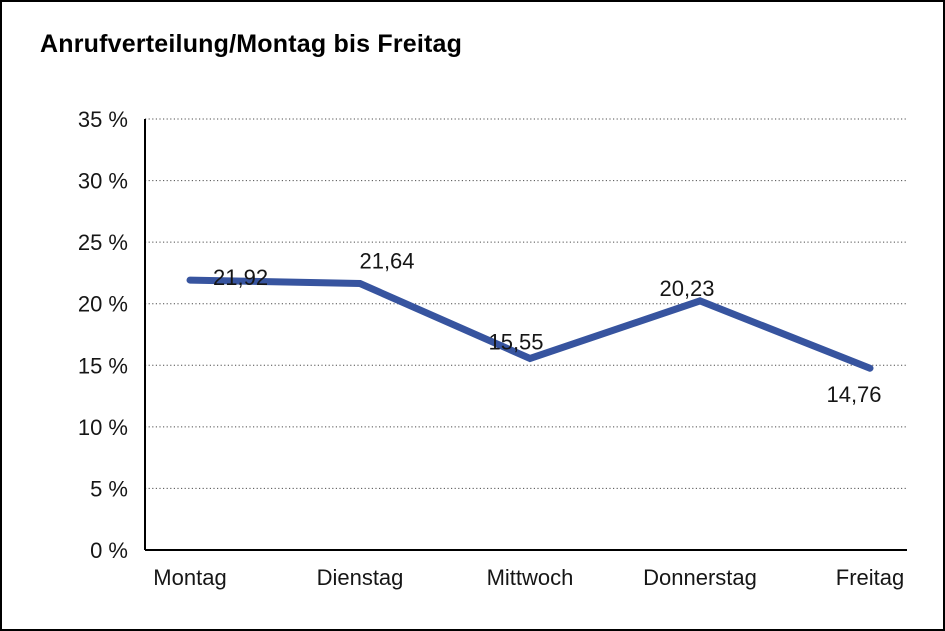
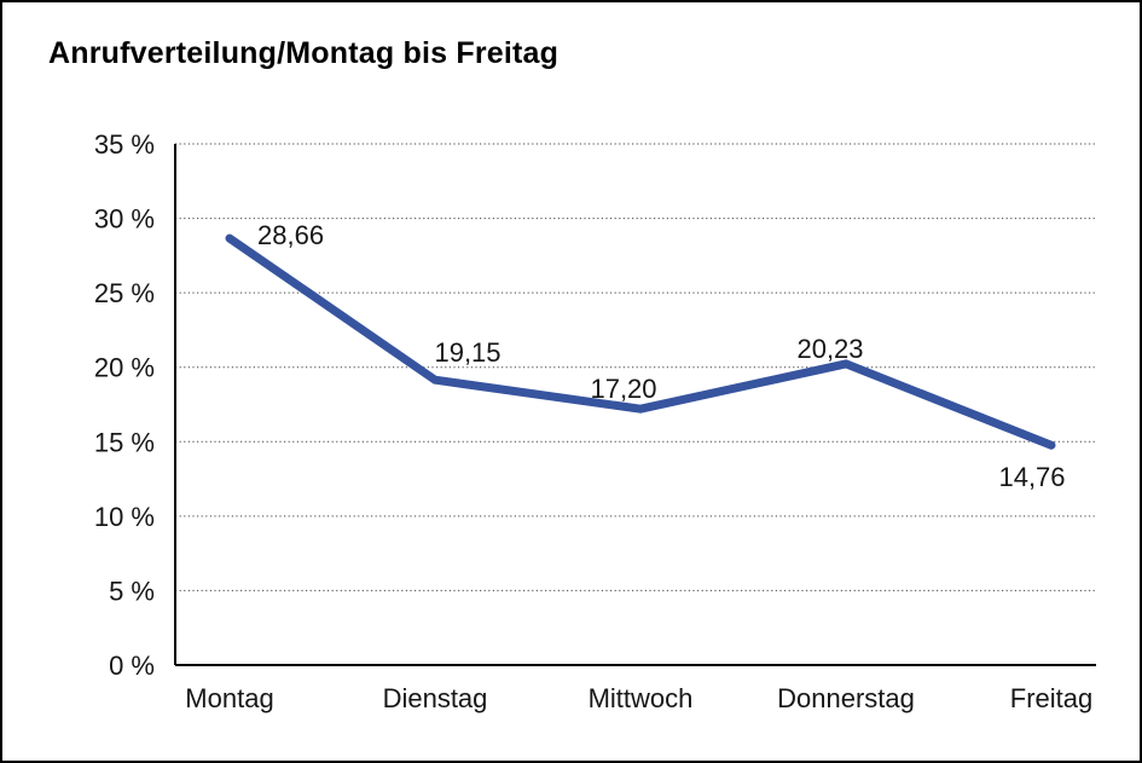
Montag: 21,92 -> 28,66
Dienstag: 21,64 -> 19,15
Mittwoch: 15,55 -> 17,20
